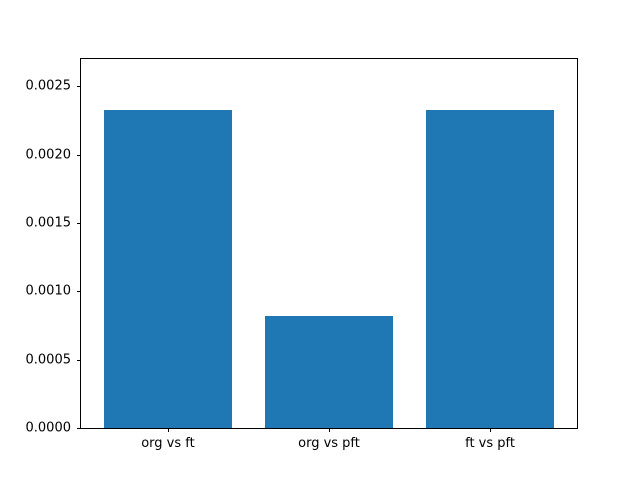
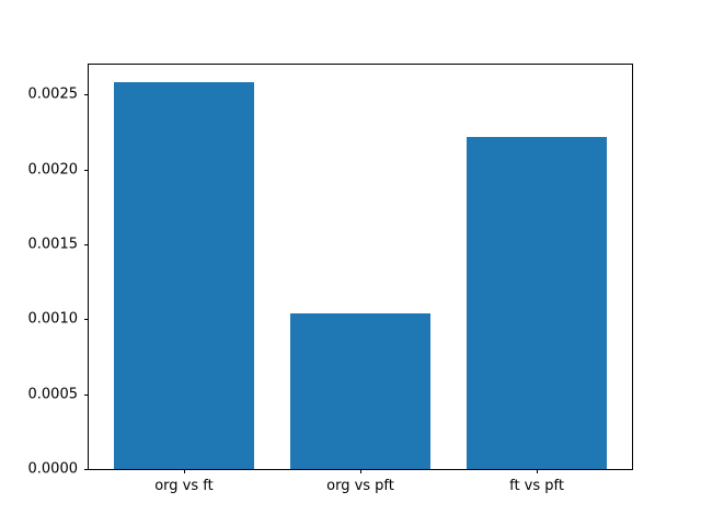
org vs ft: 0.00233 -> 0.00258
org vs pft: 0.00082 -> 0.00104
ft vs pft: 0.00233 -> 0.00222
